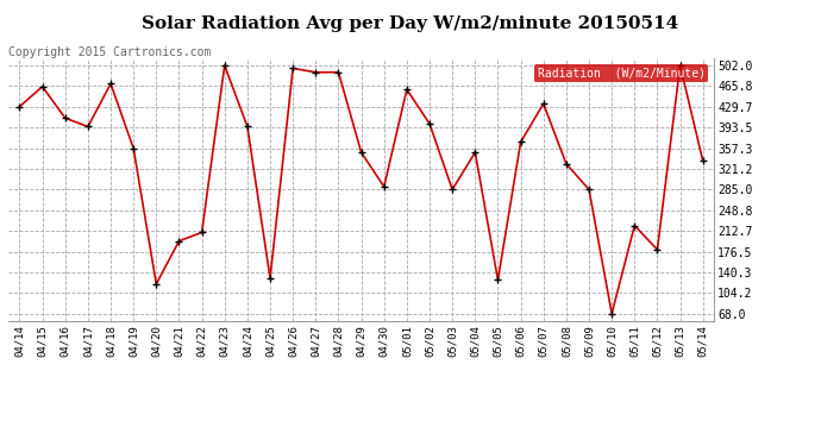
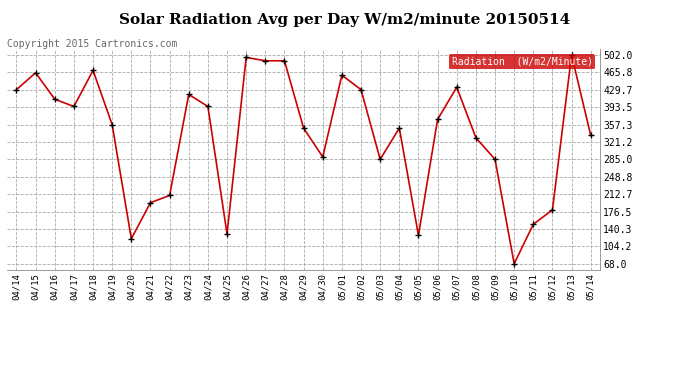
04/23: 502 -> 420
05/02: 400 -> 430
05/11: 222 -> 150
